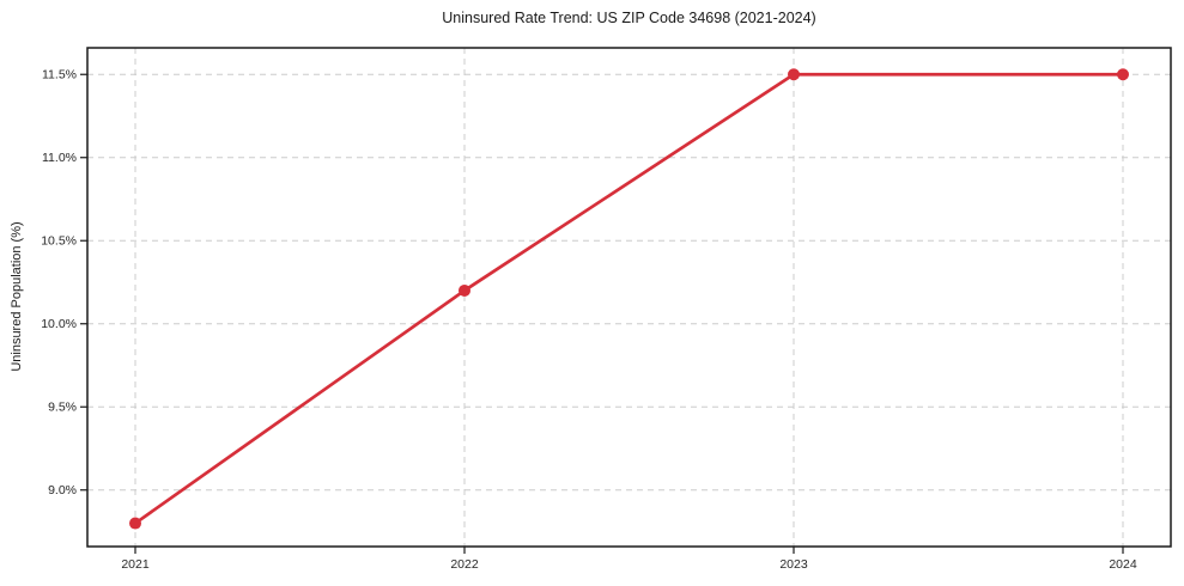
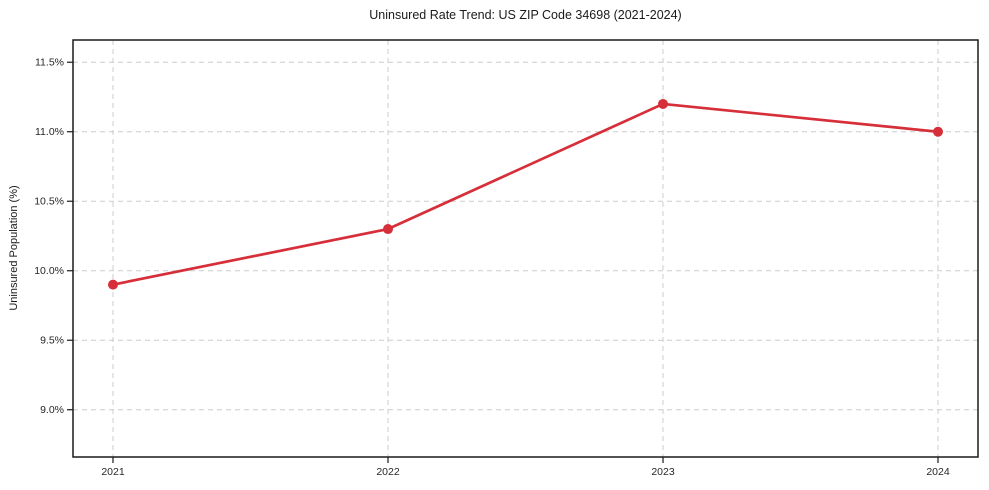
2021: 8.8% -> 9.9%
2022: 10.2% -> 10.3%
2023: 11.5% -> 11.2%
2024: 11.5% -> 11.0%
